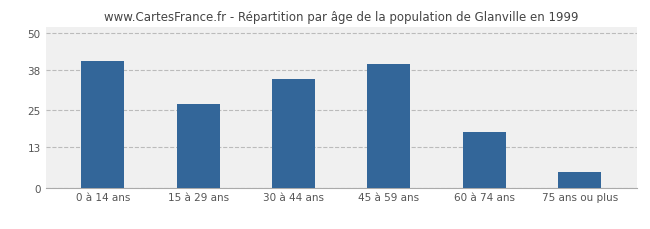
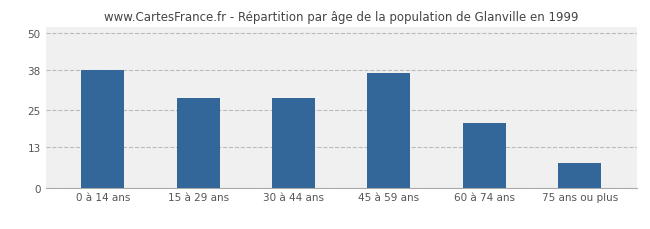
0 à 14 ans: 41 -> 38
15 à 29 ans: 27 -> 29
30 à 44 ans: 35 -> 29
45 à 59 ans: 40 -> 37
60 à 74 ans: 18 -> 21
75 ans ou plus: 5 -> 8
